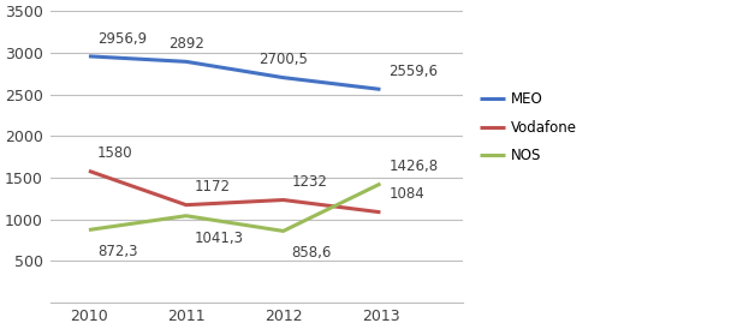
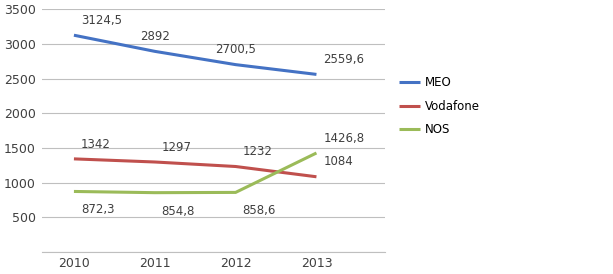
MEO/2010: 2956,9 -> 3124,5
Vodafone/2010: 1580 -> 1342
Vodafone/2011: 1172 -> 1297
NOS/2011: 1041,3 -> 854,8
